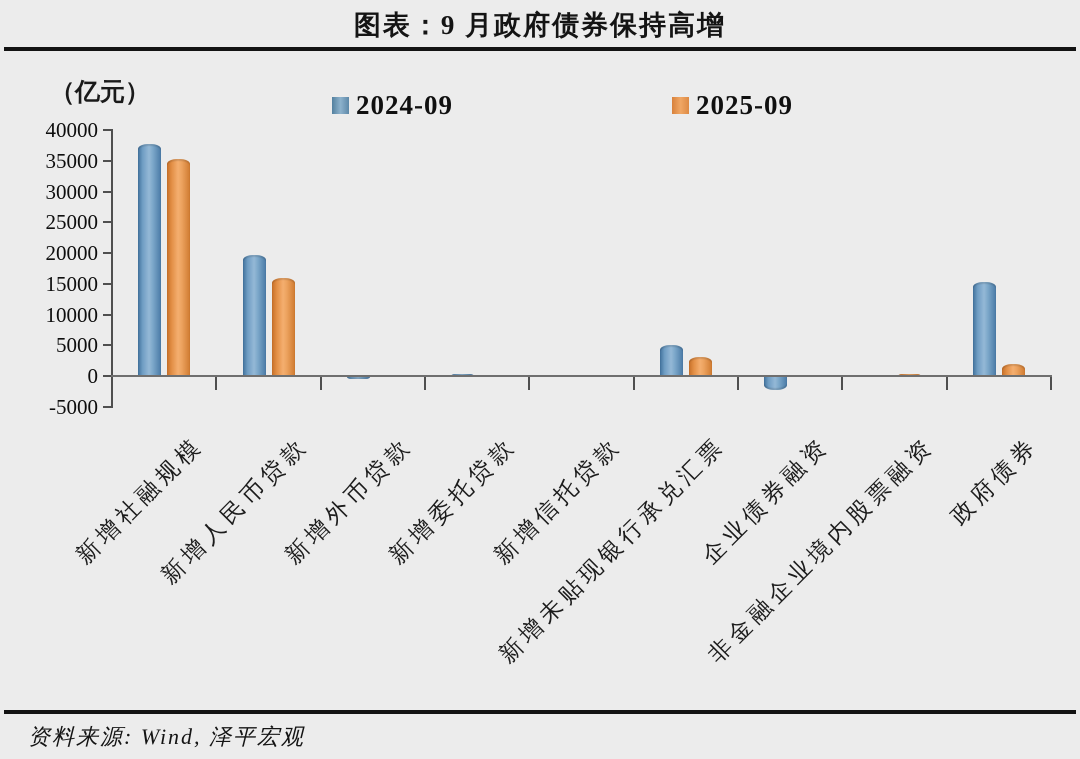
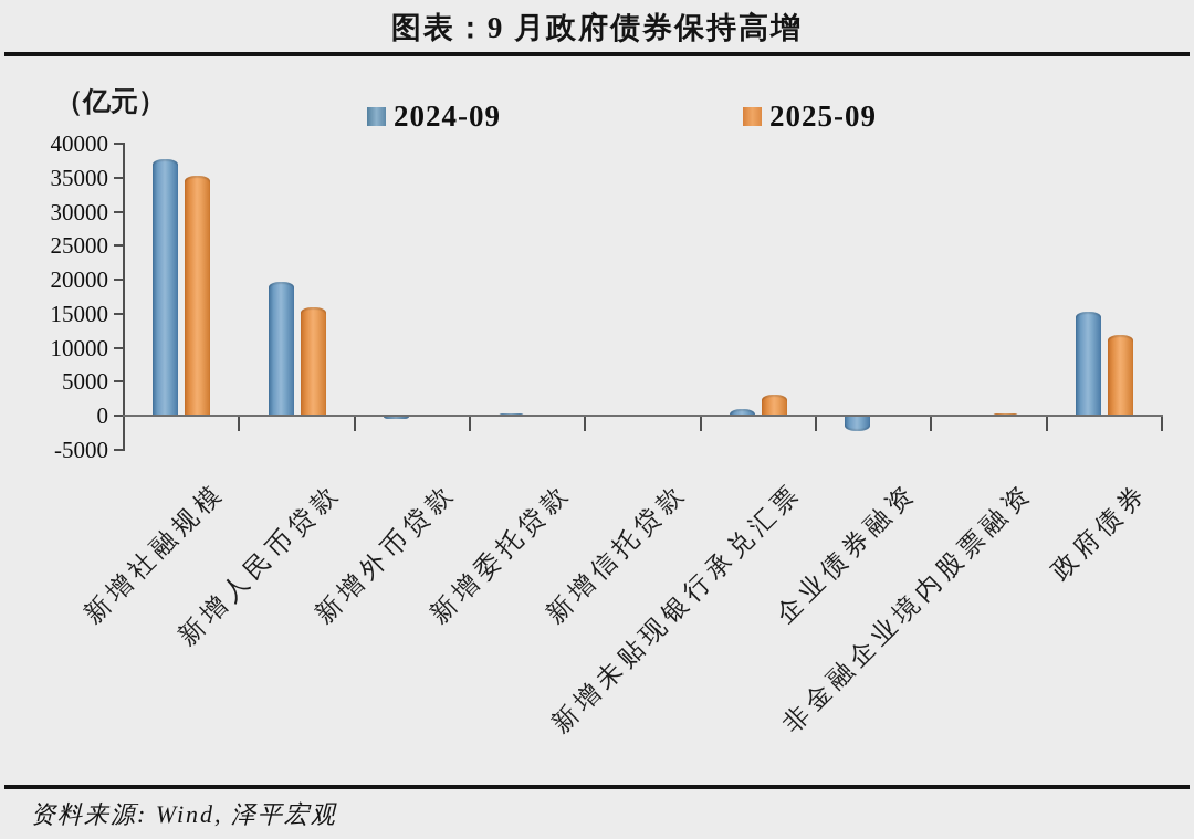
2024-09/新增未贴现银行承兑汇票: 5000 -> 1000
2025-09/政府债券: 2000 -> 12000
